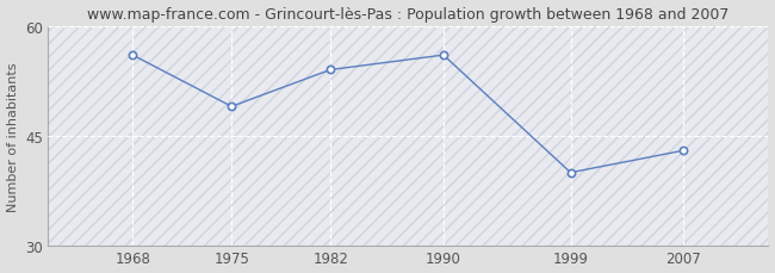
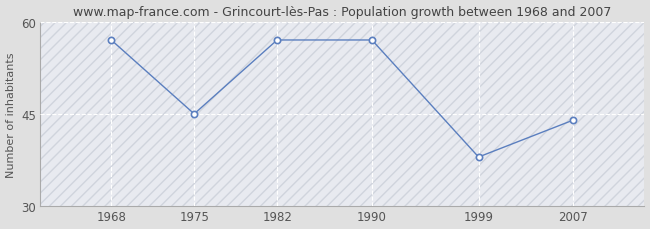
1968: 56 -> 57
1975: 49 -> 45
1982: 54 -> 57
1990: 56 -> 57
1999: 40 -> 38
2007: 43 -> 44
